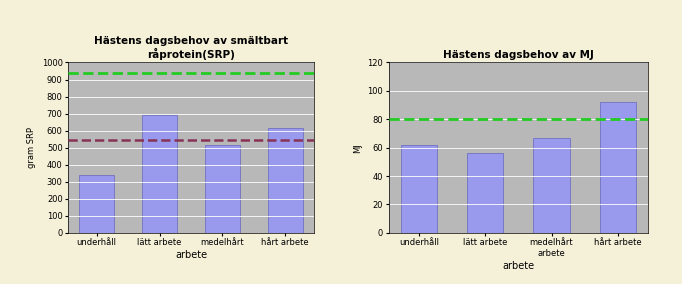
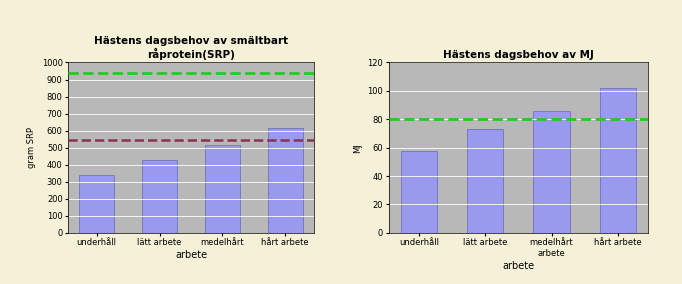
Hästens dagsbehov av smältbart råprotein(SRP)/lätt arbete: 690 -> 430
Hästens dagsbehov av MJ/underhåll: 62 -> 58
Hästens dagsbehov av MJ/lätt arbete: 56 -> 73
Hästens dagsbehov av MJ/medelhårt arbete: 67 -> 86
Hästens dagsbehov av MJ/hårt arbete: 92 -> 102
